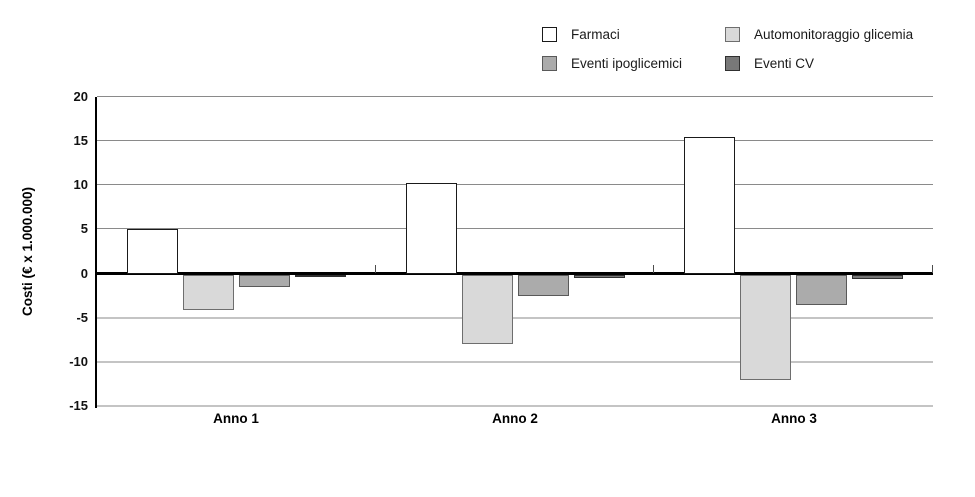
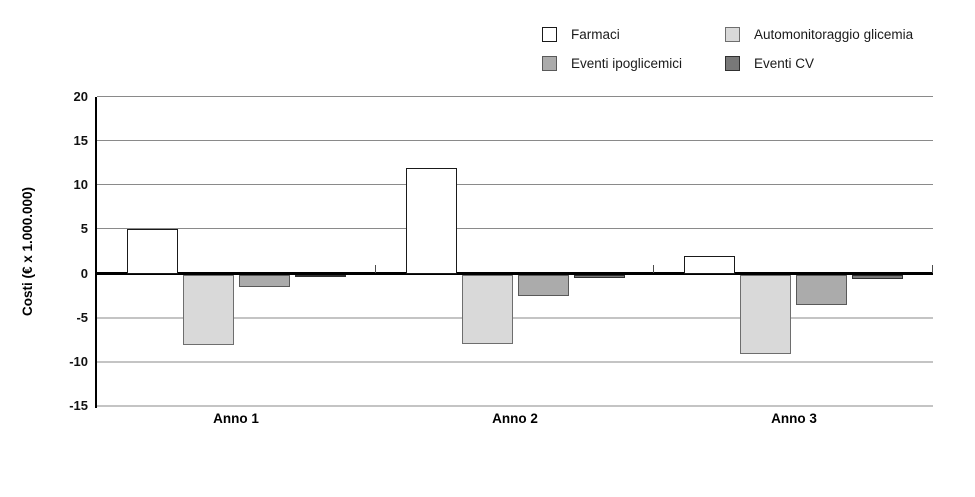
Automonitoraggio glicemia/Anno 1: -4 -> -8
Farmaci/Anno 2: 10 -> 12
Farmaci/Anno 3: 16 -> 2
Automonitoraggio glicemia/Anno 3: -12 -> -9
